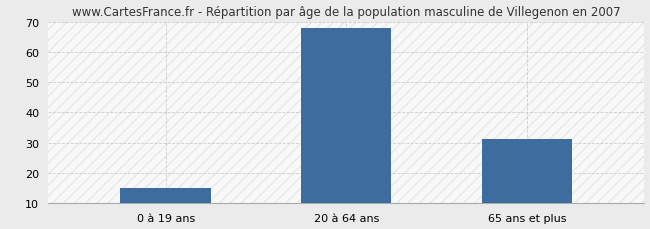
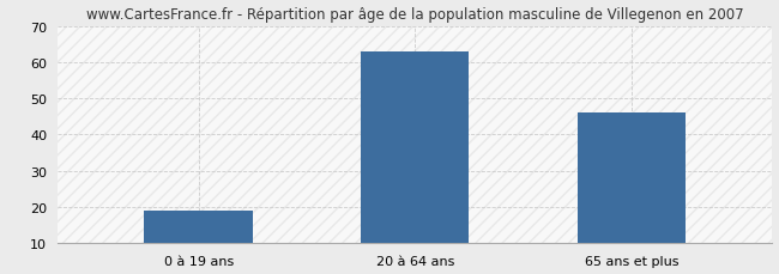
0 à 19 ans: 15 -> 19
20 à 64 ans: 68 -> 63
65 ans et plus: 31 -> 46
